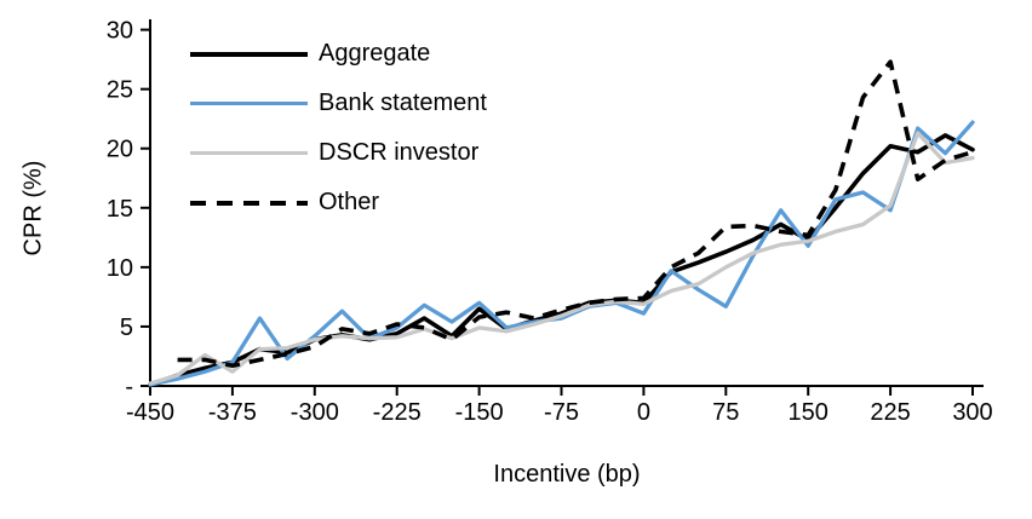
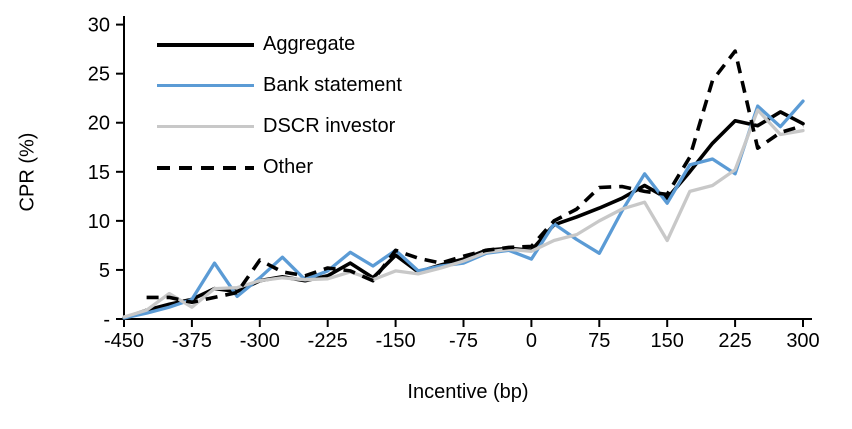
Other/-300: 3 -> 6
Other/-150: 6 -> 7
DSCR investor/150: 12 -> 8
